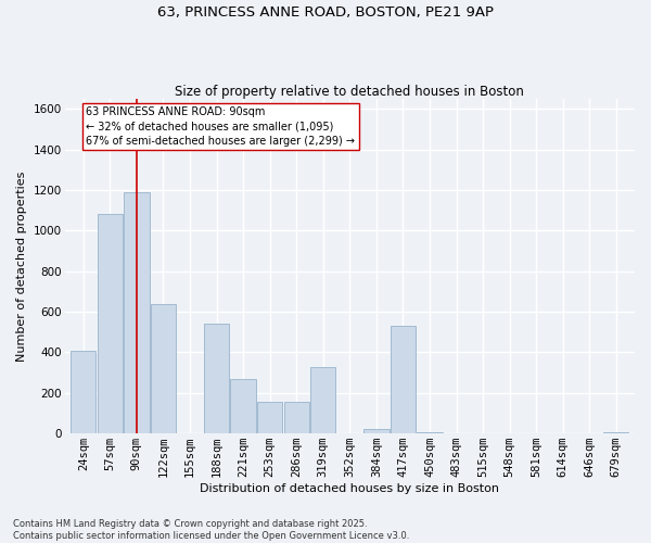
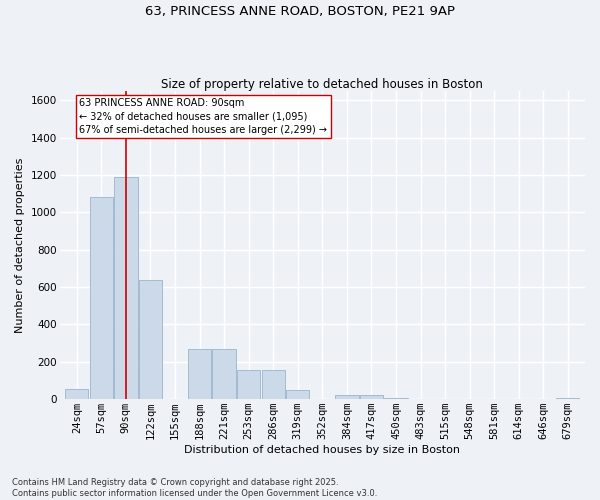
24sqm: 410 -> 60
188sqm: 540 -> 270
319sqm: 330 -> 50
417sqm: 530 -> 20
